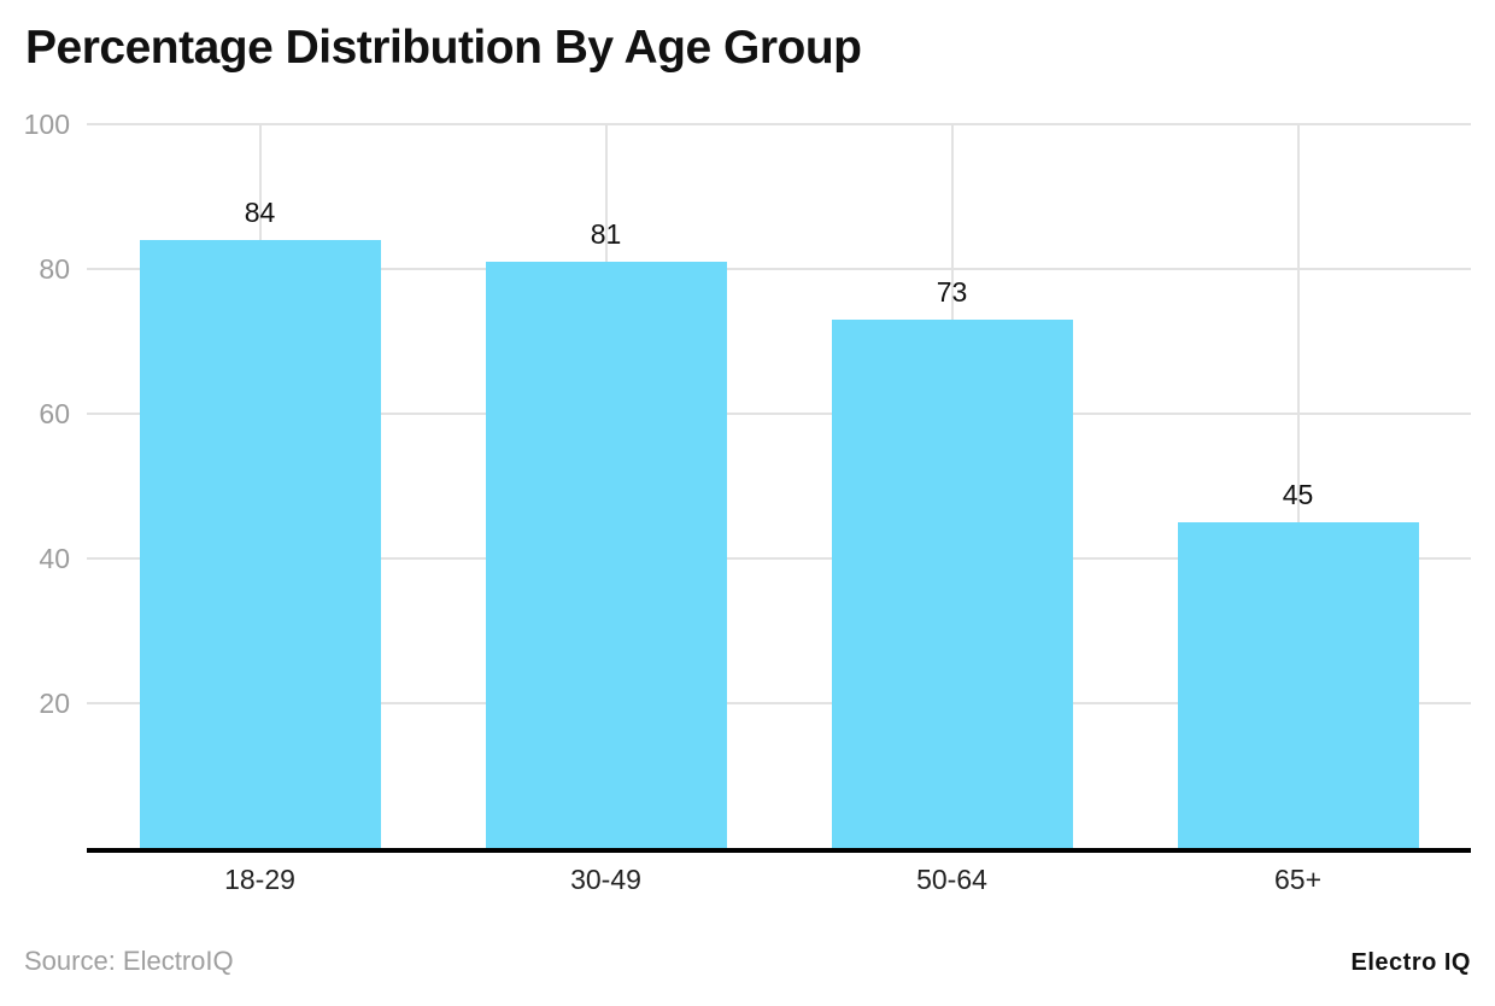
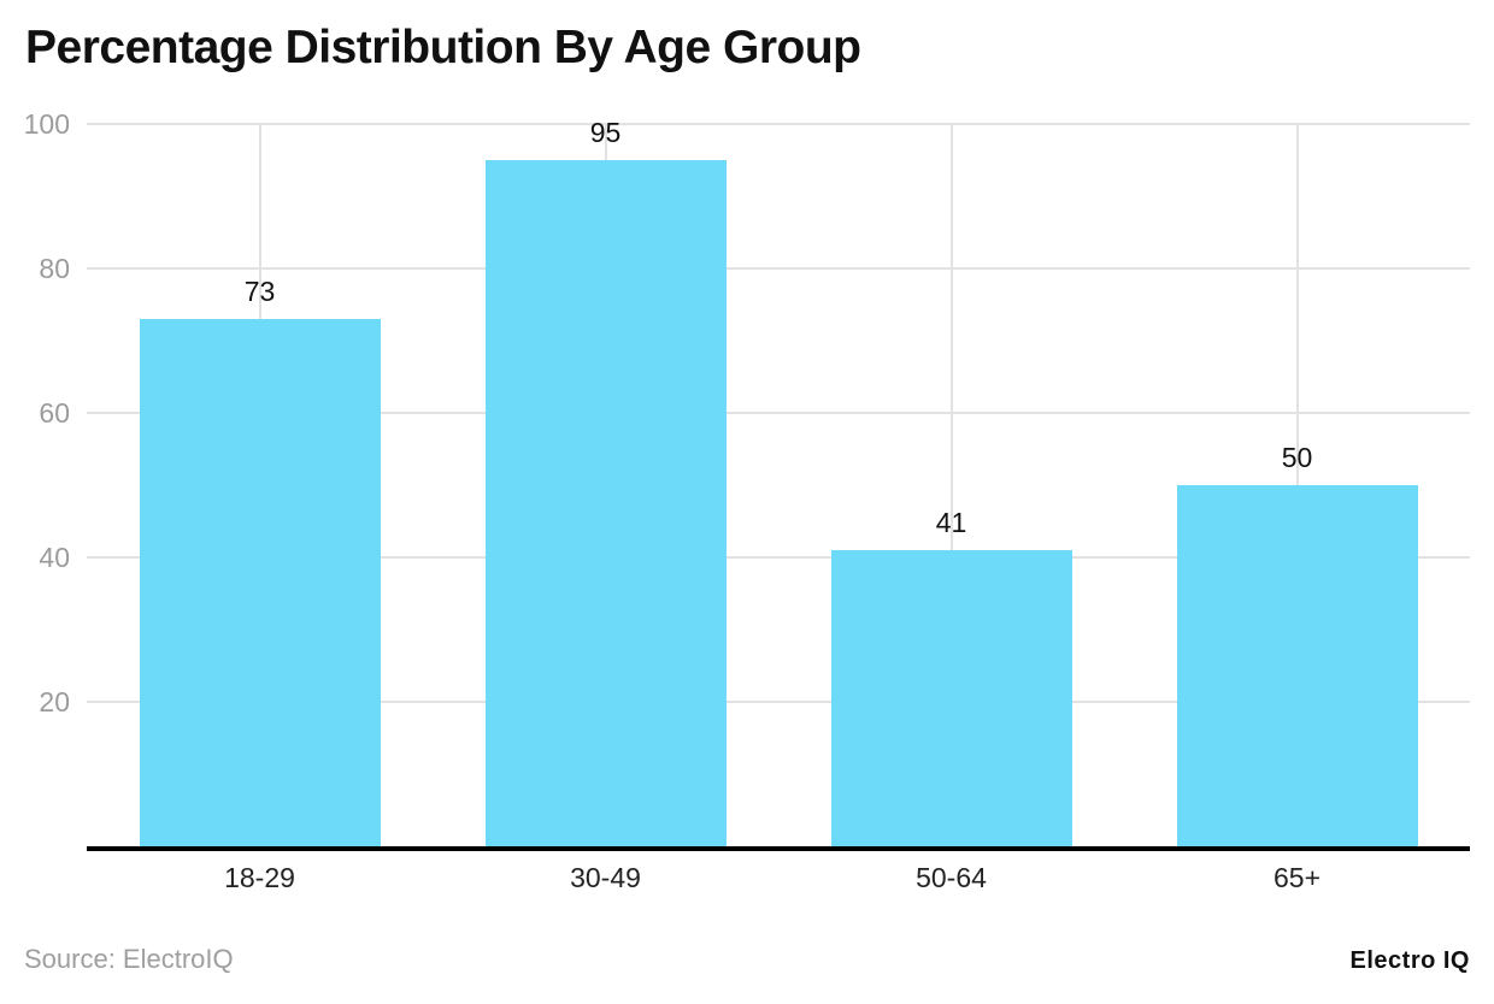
18-29: 84 -> 73
30-49: 81 -> 95
50-64: 73 -> 41
65+: 45 -> 50
